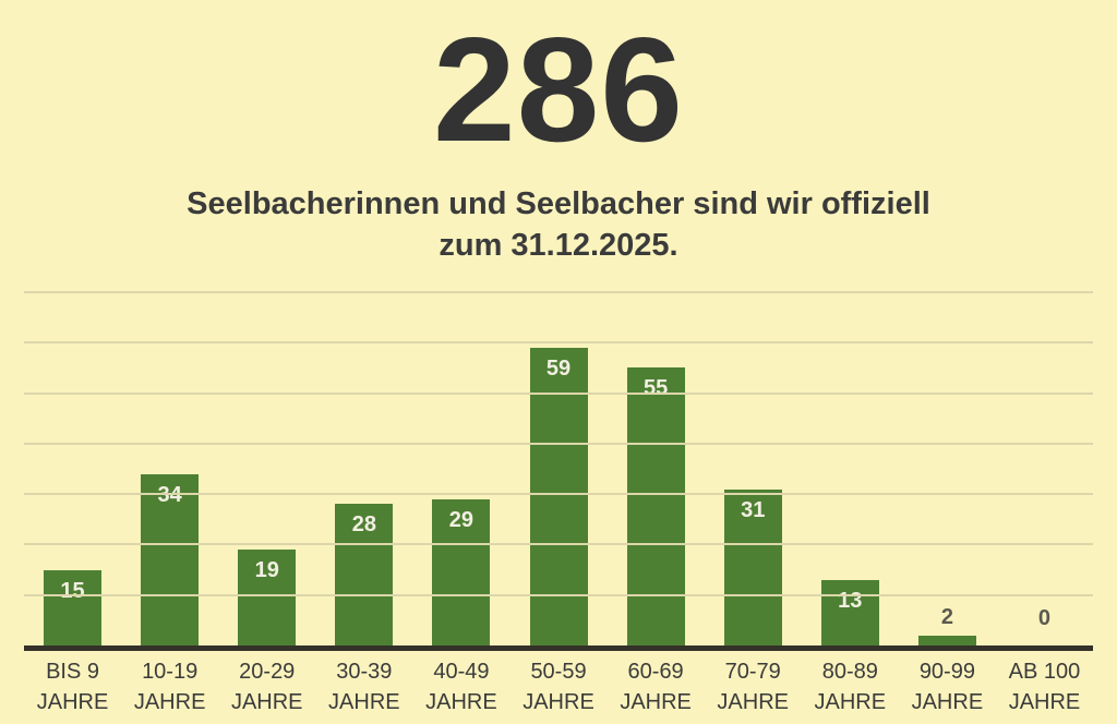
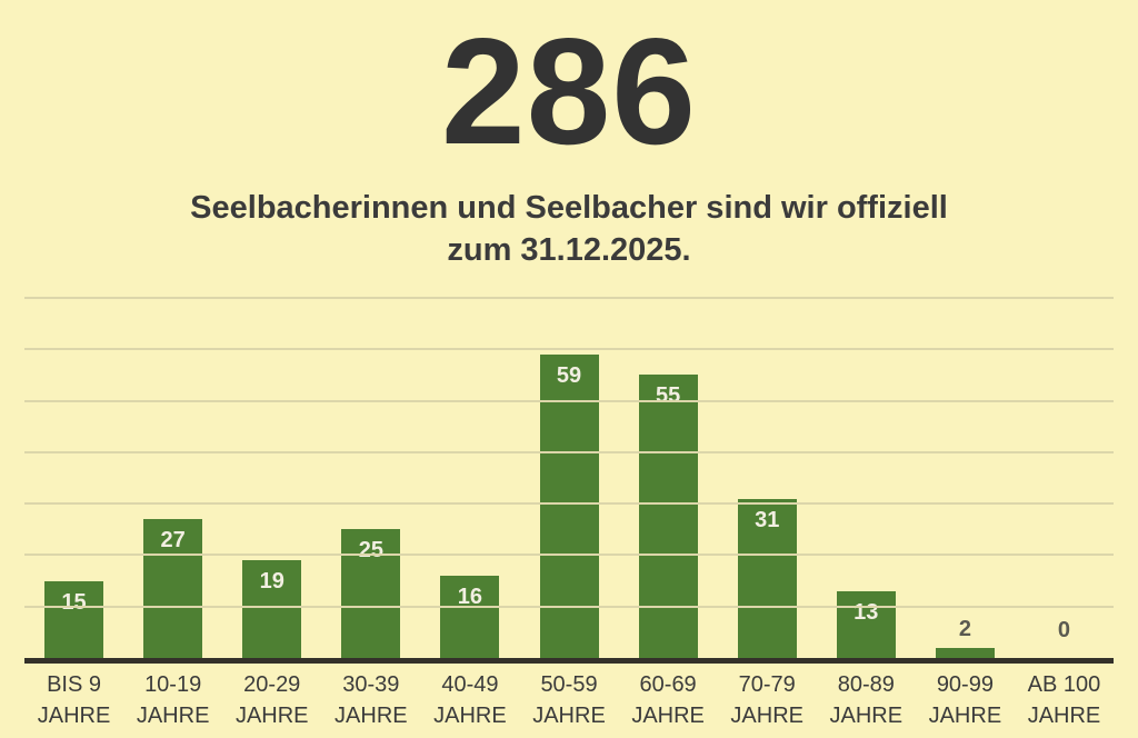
10-19 JAHRE: 34 -> 27
30-39 JAHRE: 28 -> 25
40-49 JAHRE: 29 -> 16
